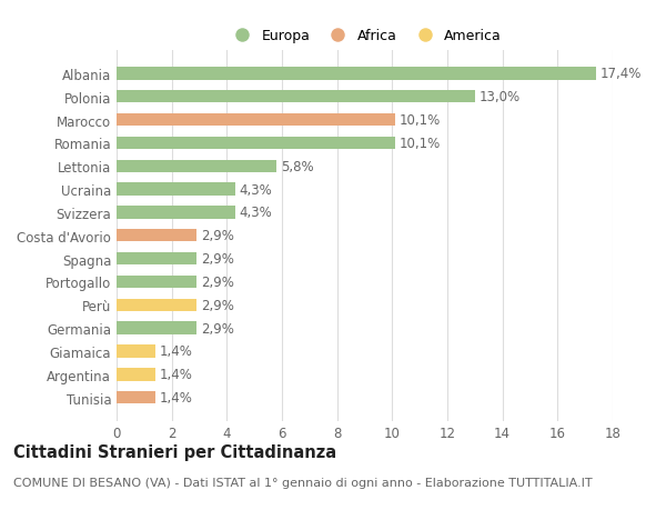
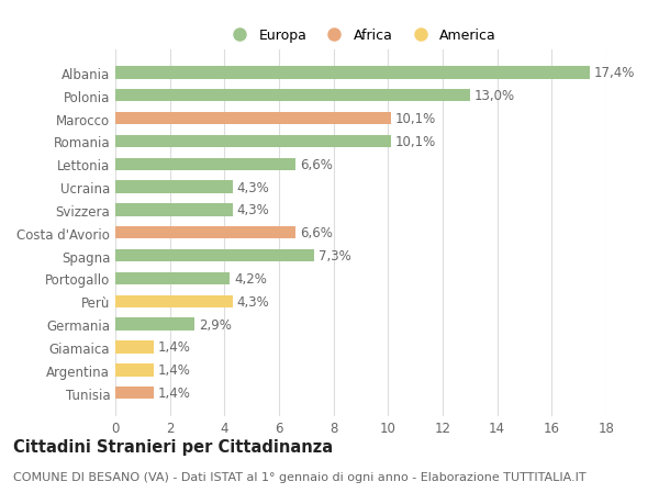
Lettonia: 5,8% -> 6,6%
Costa d'Avorio: 2,9% -> 6,6%
Spagna: 2,9% -> 7,3%
Portogallo: 2,9% -> 4,2%
Perù: 2,9% -> 4,3%
